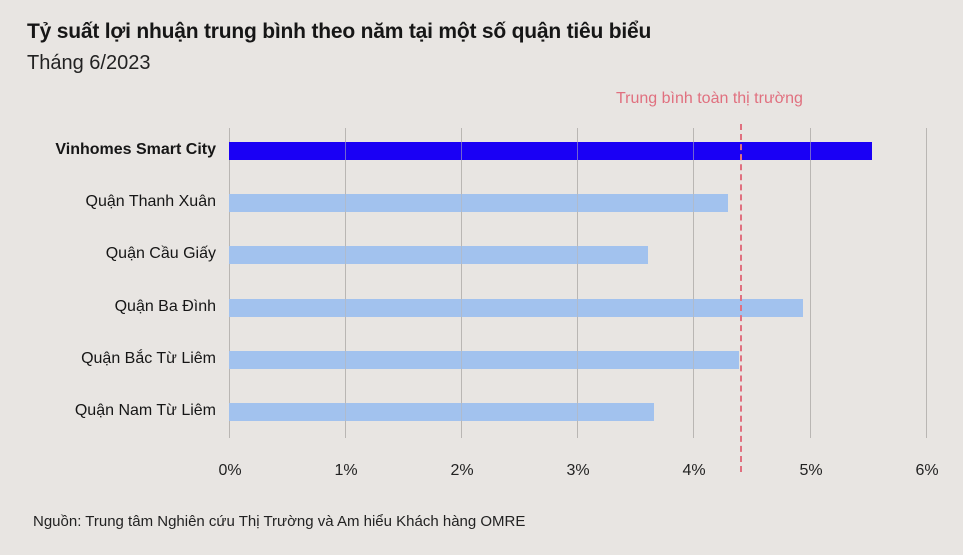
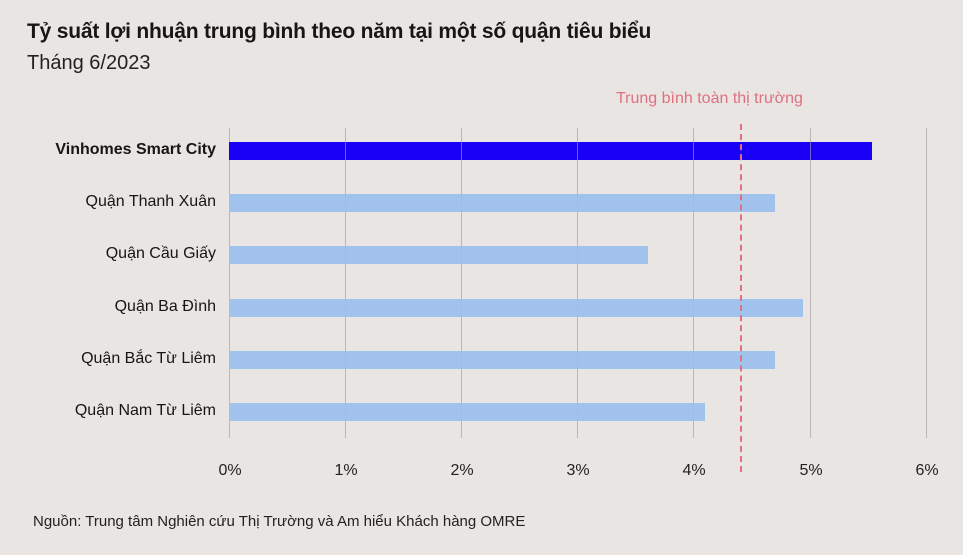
Quận Thanh Xuân: 4.30% -> 4.70%
Quận Bắc Từ Liêm: 4.39% -> 4.70%
Quận Nam Từ Liêm: 3.66% -> 4.10%
